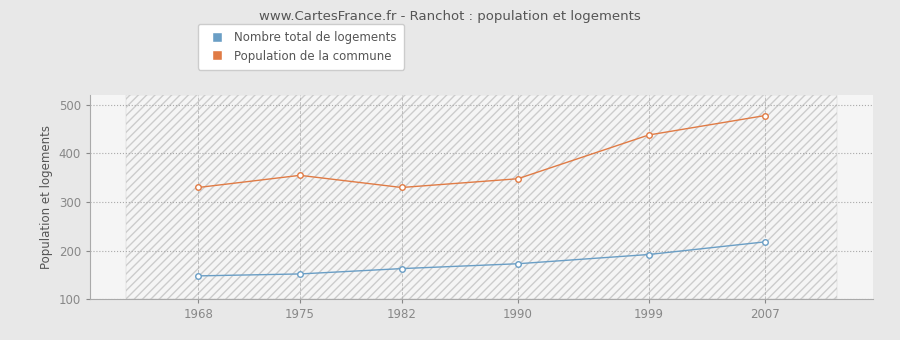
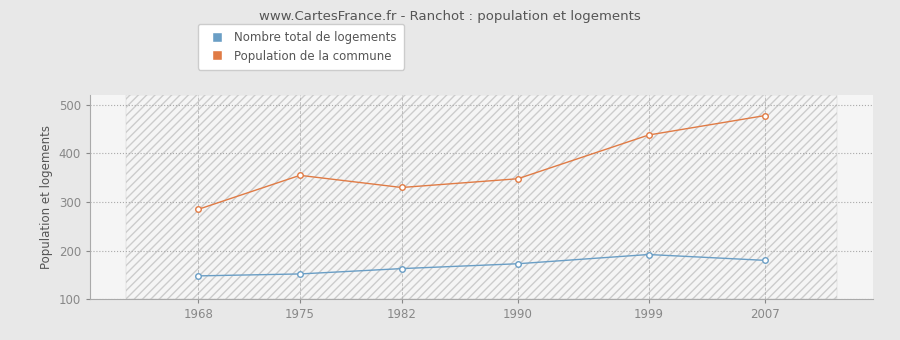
Population de la commune/1968: 330 -> 285
Nombre total de logements/2007: 218 -> 180
